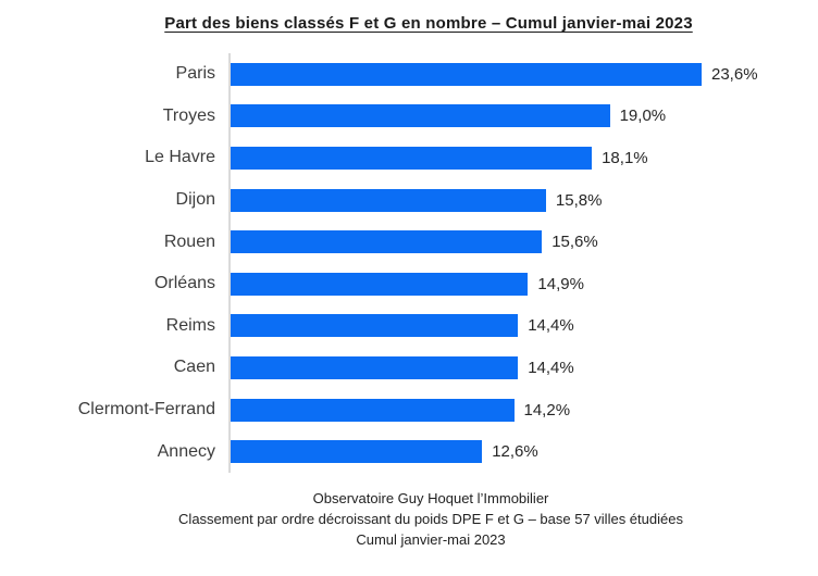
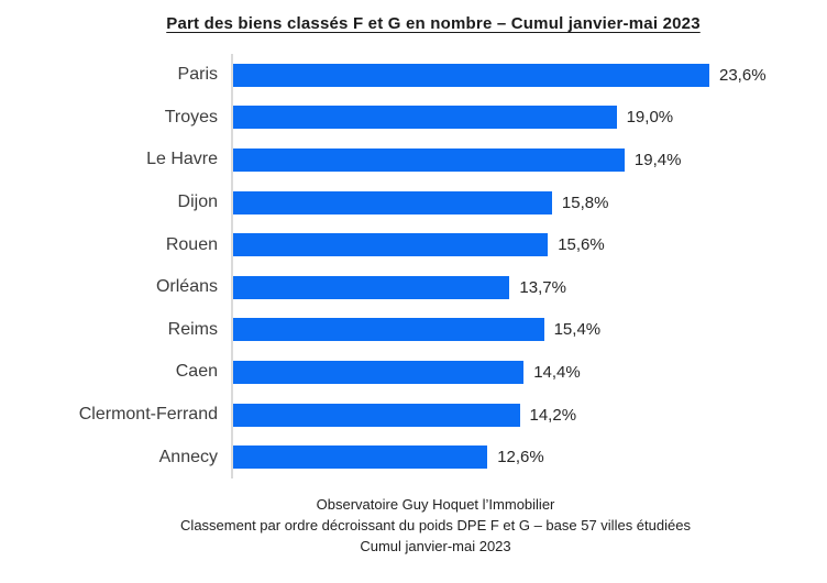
Le Havre: 18,1% -> 19,4%
Orléans: 14,9% -> 13,7%
Reims: 14,4% -> 15,4%
